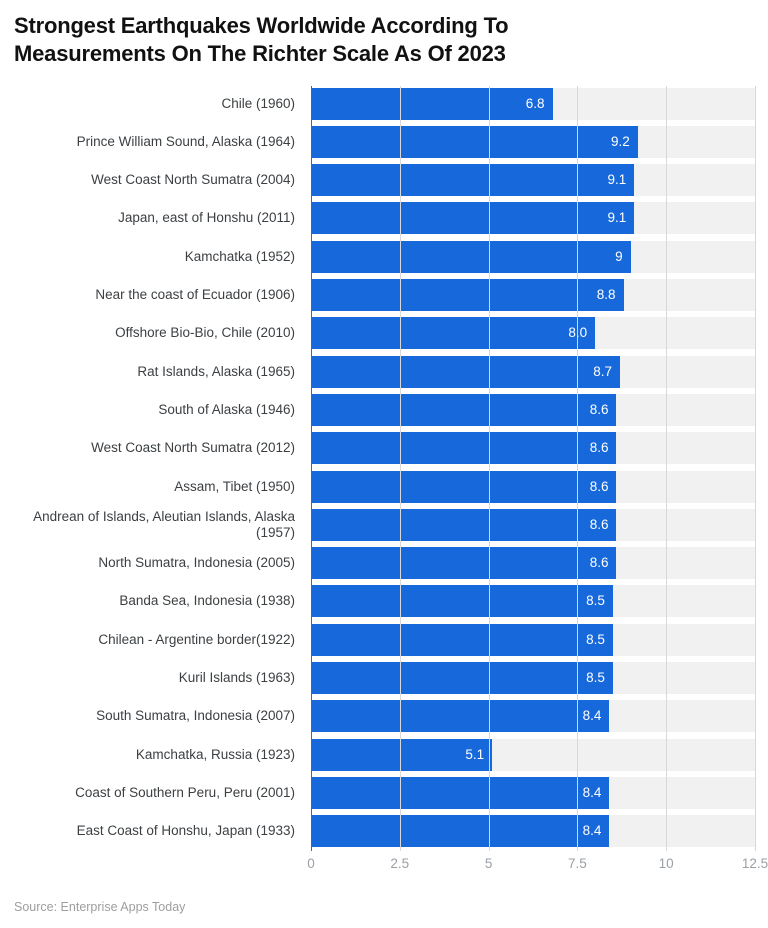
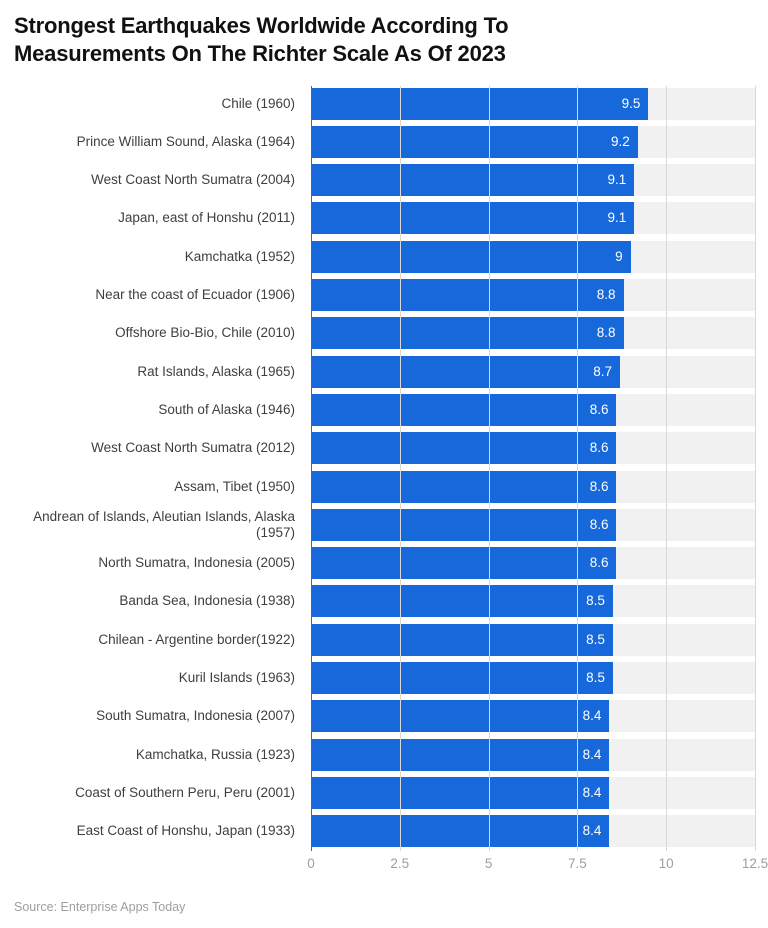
Chile (1960): 6.8 -> 9.5
Offshore Bio-Bio, Chile (2010): 8.0 -> 8.8
Kamchatka, Russia (1923): 5.1 -> 8.4
